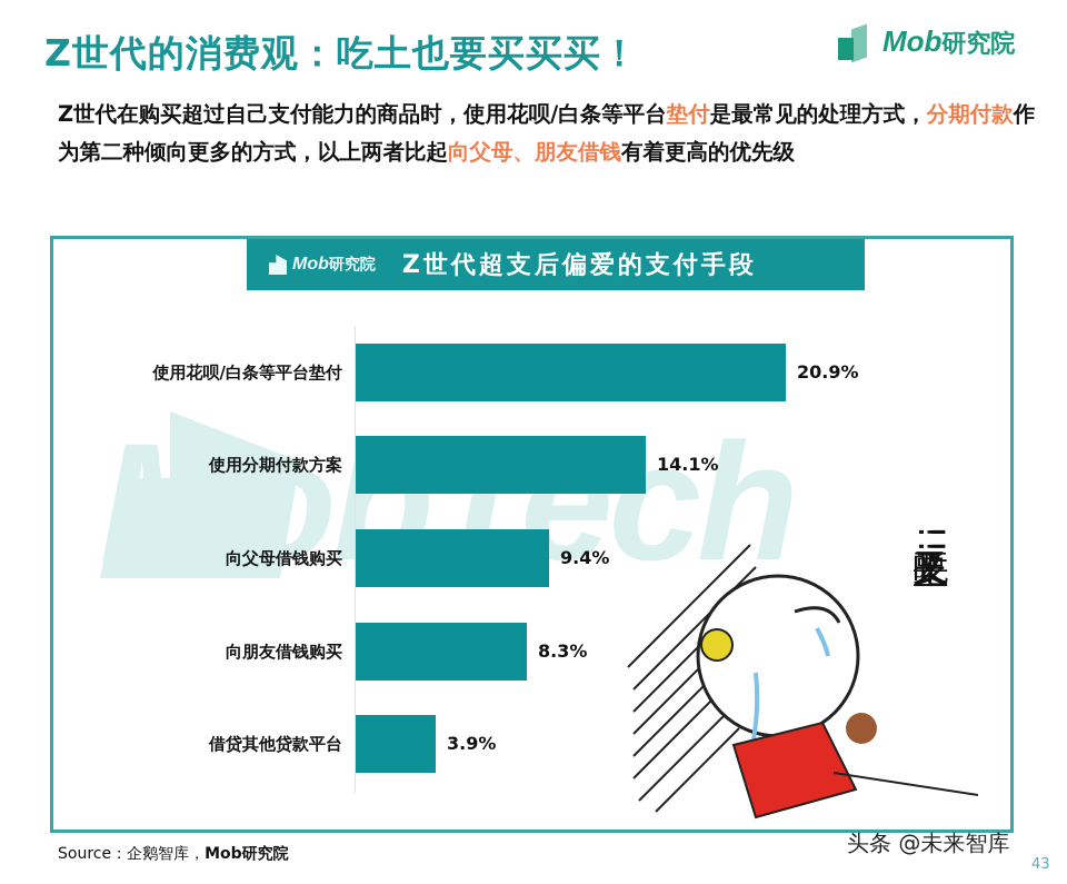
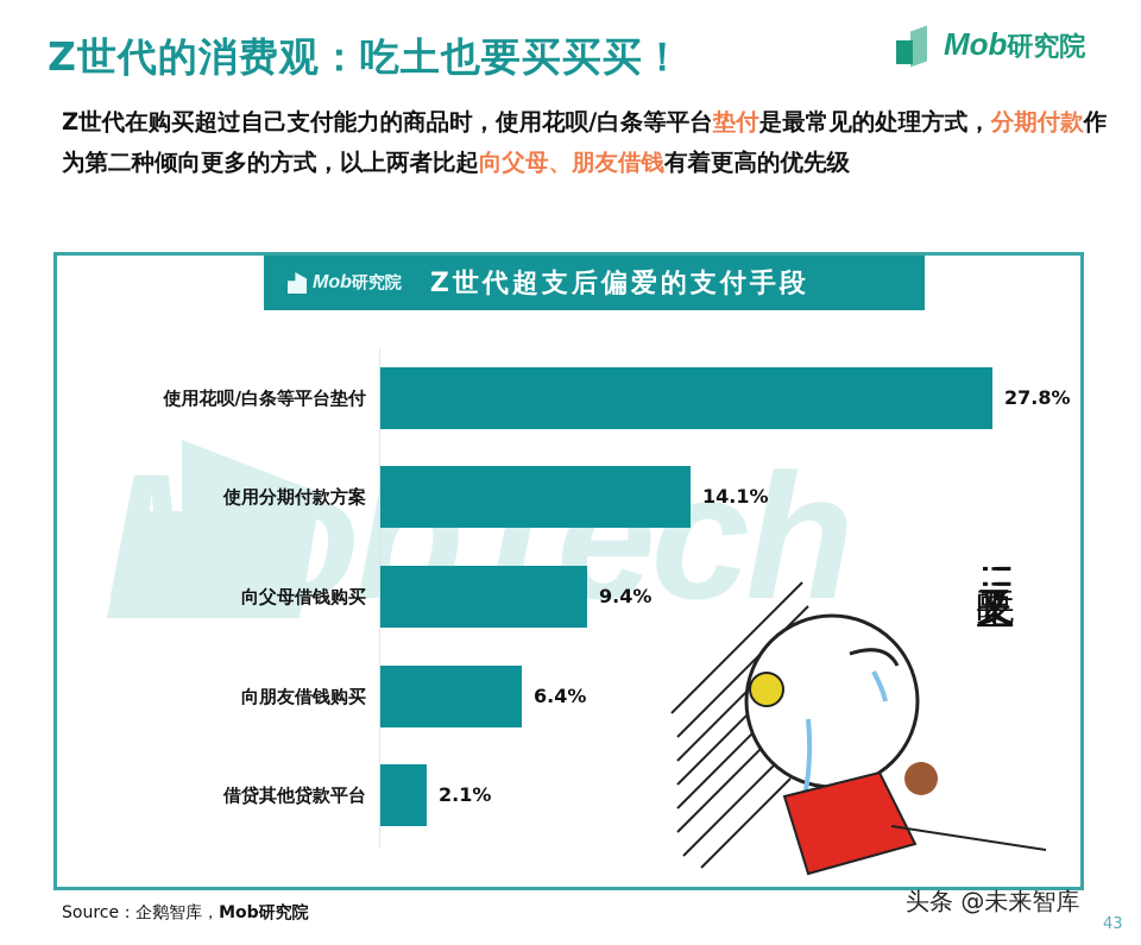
使用花呗/白条等平台垫付: 20.9% -> 27.8%
向朋友借钱购买: 8.3% -> 6.4%
借贷其他贷款平台: 3.9% -> 2.1%
